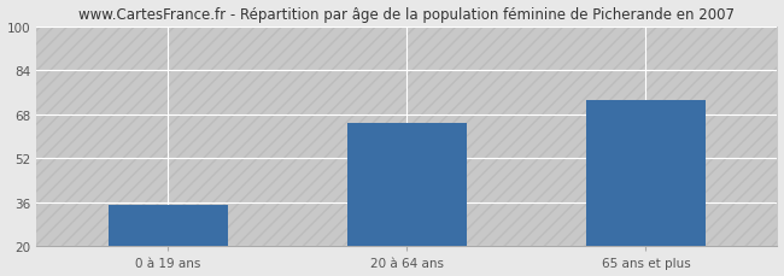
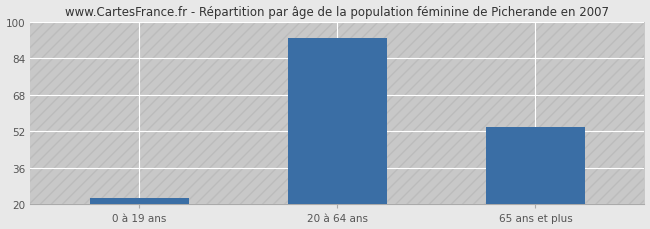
0 à 19 ans: 35 -> 23
20 à 64 ans: 65 -> 93
65 ans et plus: 73 -> 54
